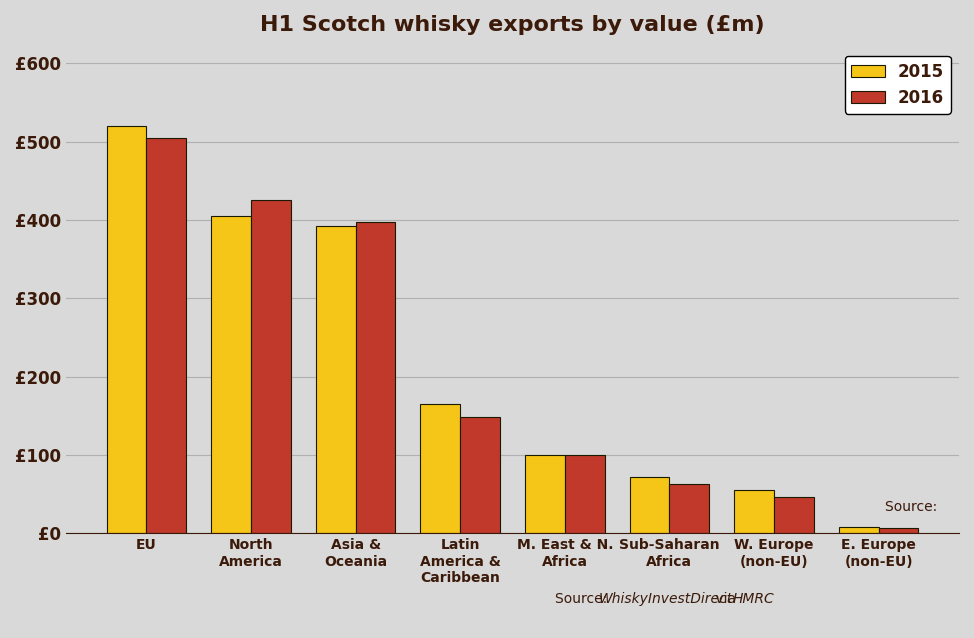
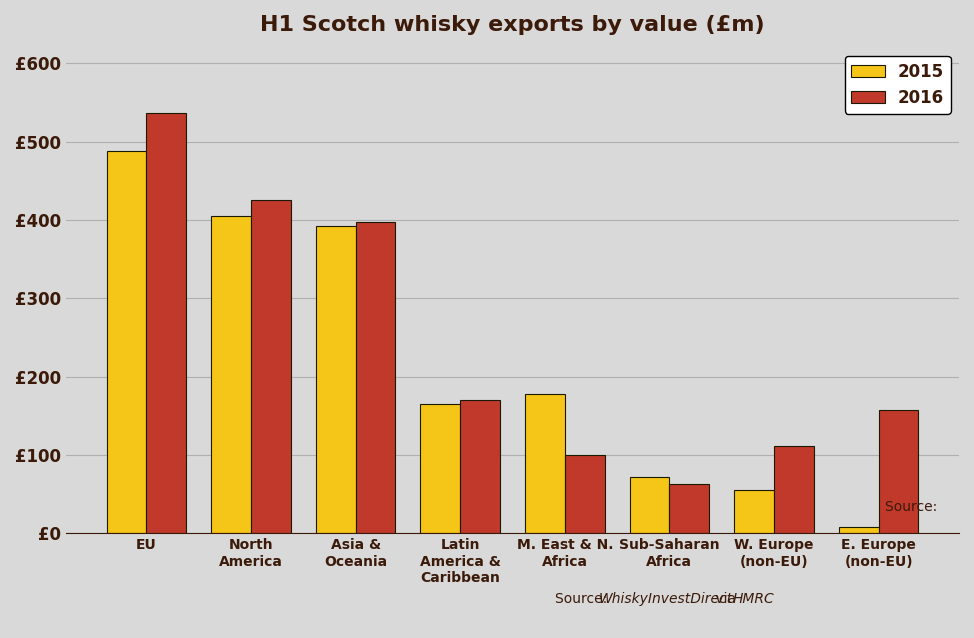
2015/EU: £520 -> £488
2016/EU: £505 -> £536
2016/Latin America & Caribbean: £148 -> £170
2015/M. East & N. Africa: £100 -> £178
2016/W. Europe (non-EU): £47 -> £112
2016/E. Europe (non-EU): £7 -> £158
